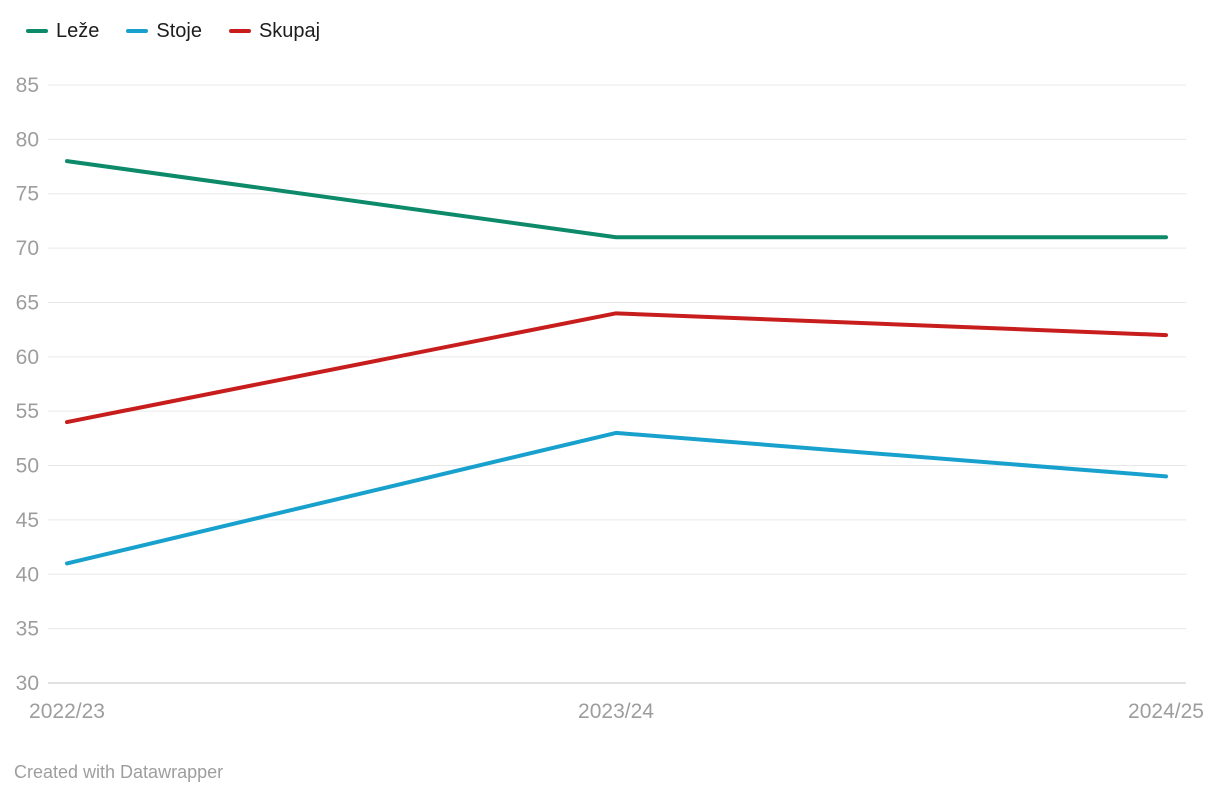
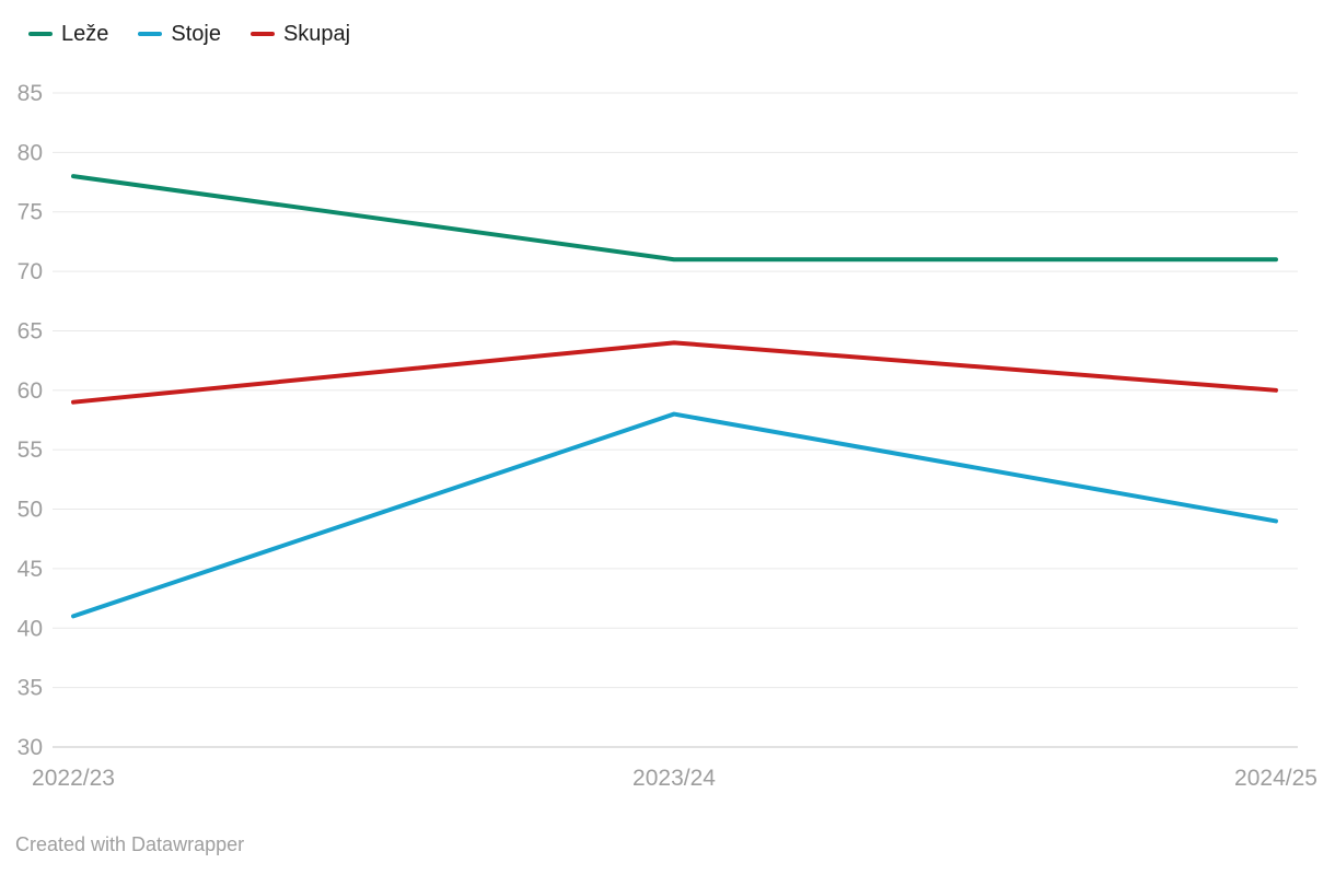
Skupaj/2022/23: 54 -> 59
Stoje/2023/24: 53 -> 58
Skupaj/2024/25: 62 -> 60
